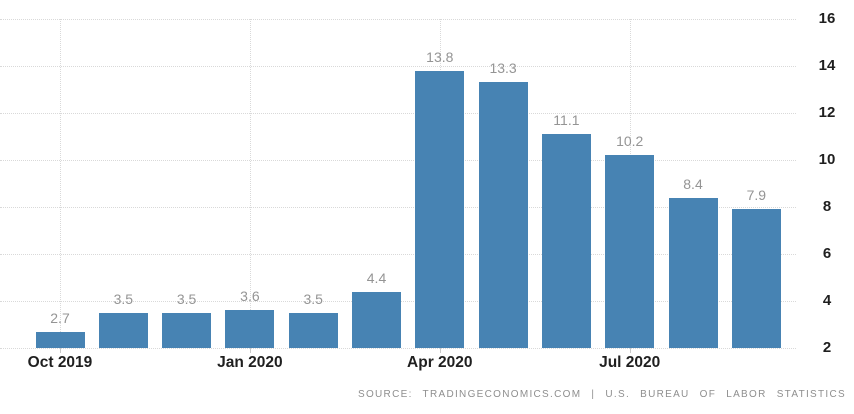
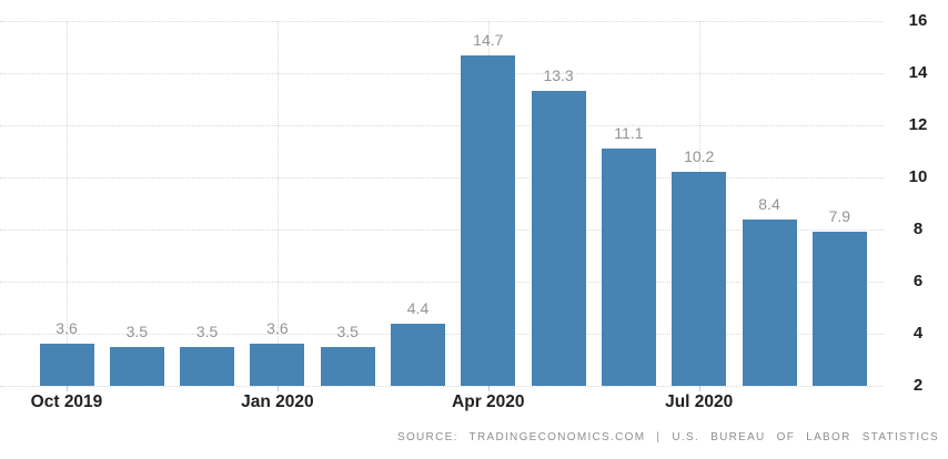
Oct 2019: 2.7 -> 3.6
Apr 2020: 13.8 -> 14.7
